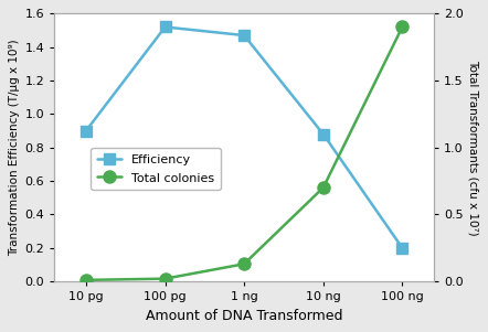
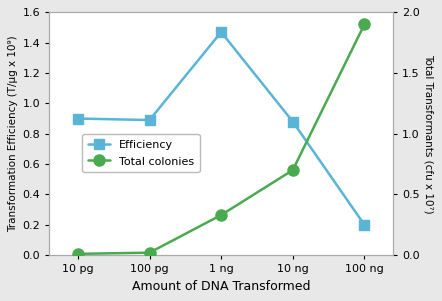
Efficiency/100 pg: 1.52 -> 0.89
Total colonies/1 ng: 0.13 -> 0.33
